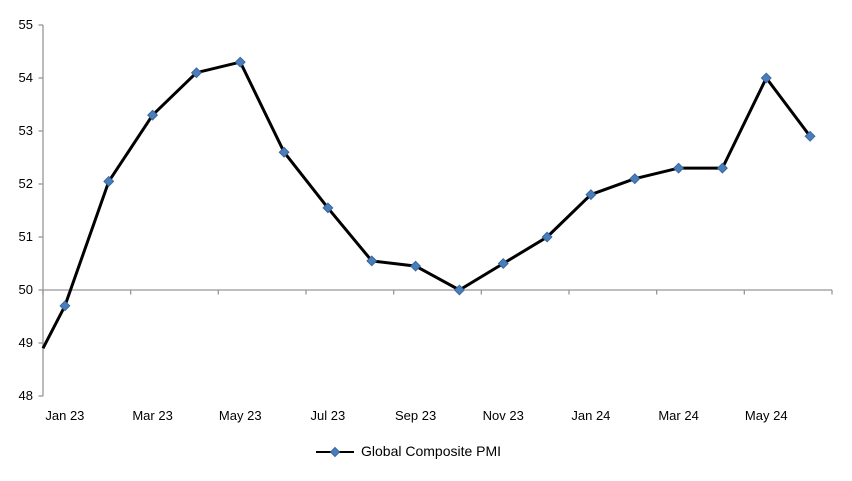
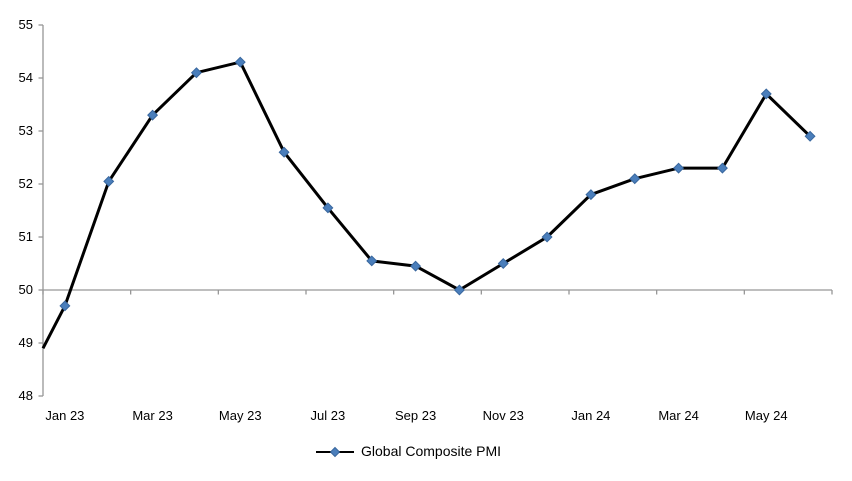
May 24: 54.0 -> 53.7
